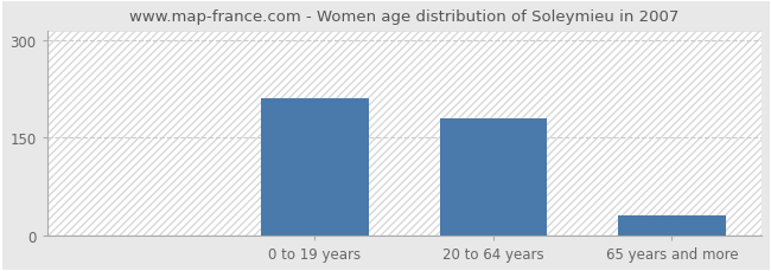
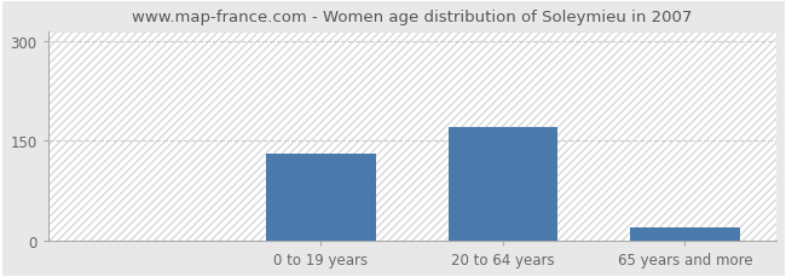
0 to 19 years: 210 -> 130
20 to 64 years: 180 -> 170
65 years and more: 30 -> 20
